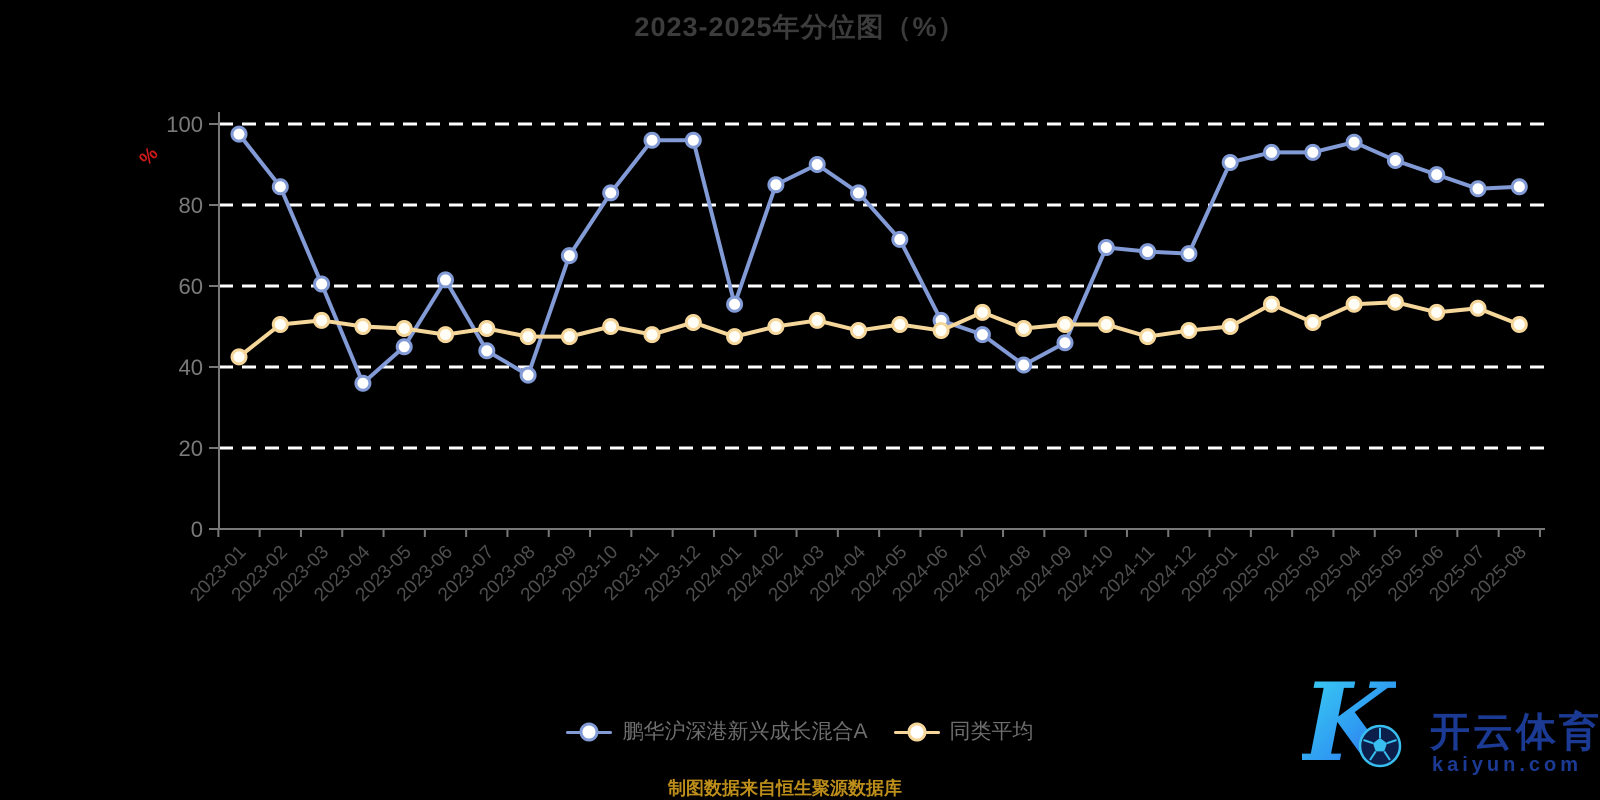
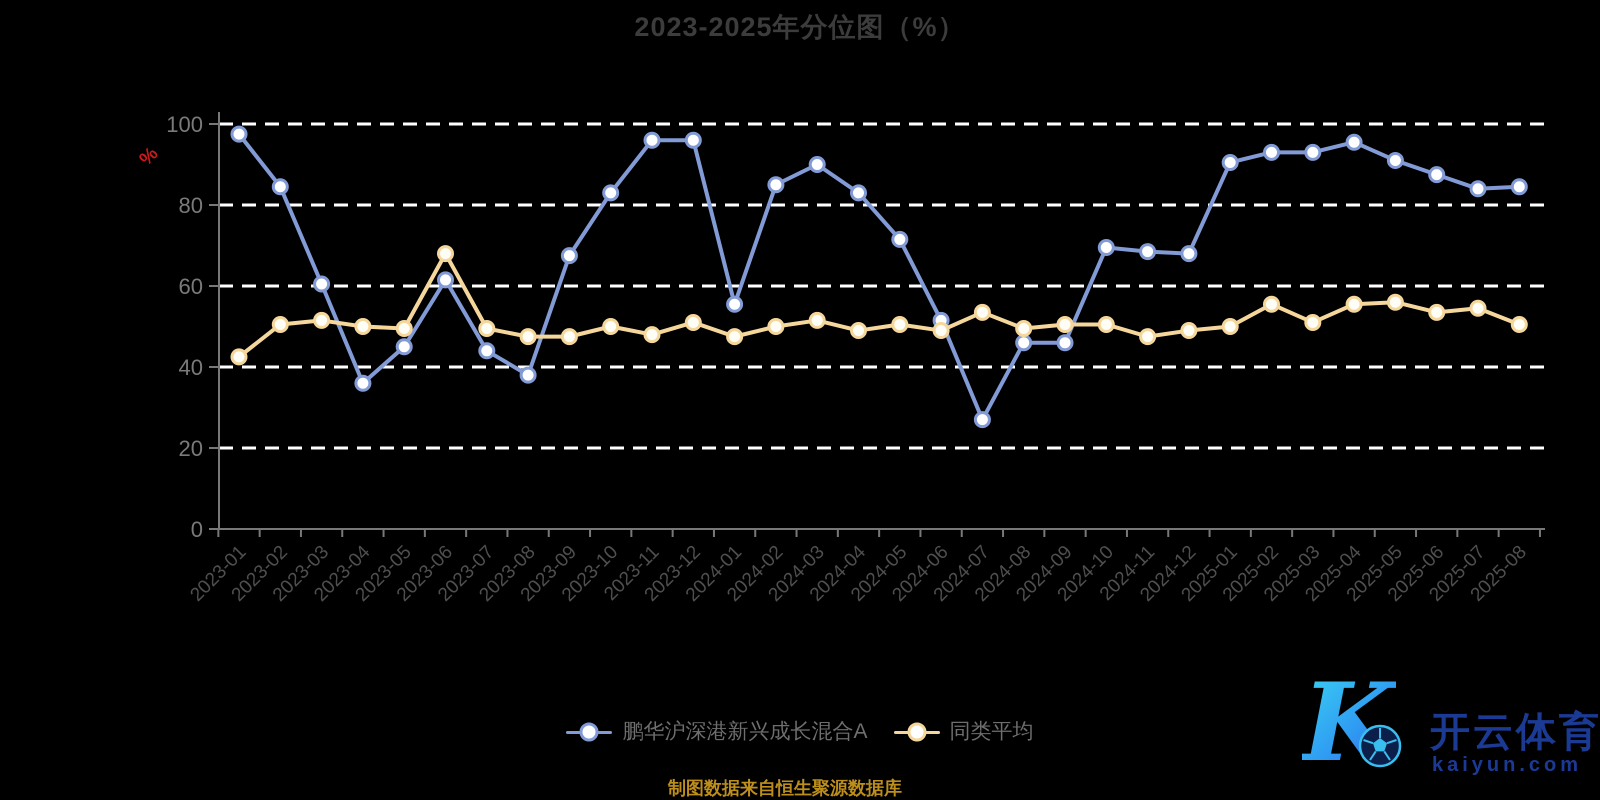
同类平均/2023-06: 48 -> 68
鹏华沪深港新兴成长混合A/2024-07: 48 -> 27
鹏华沪深港新兴成长混合A/2024-08: 40 -> 46
